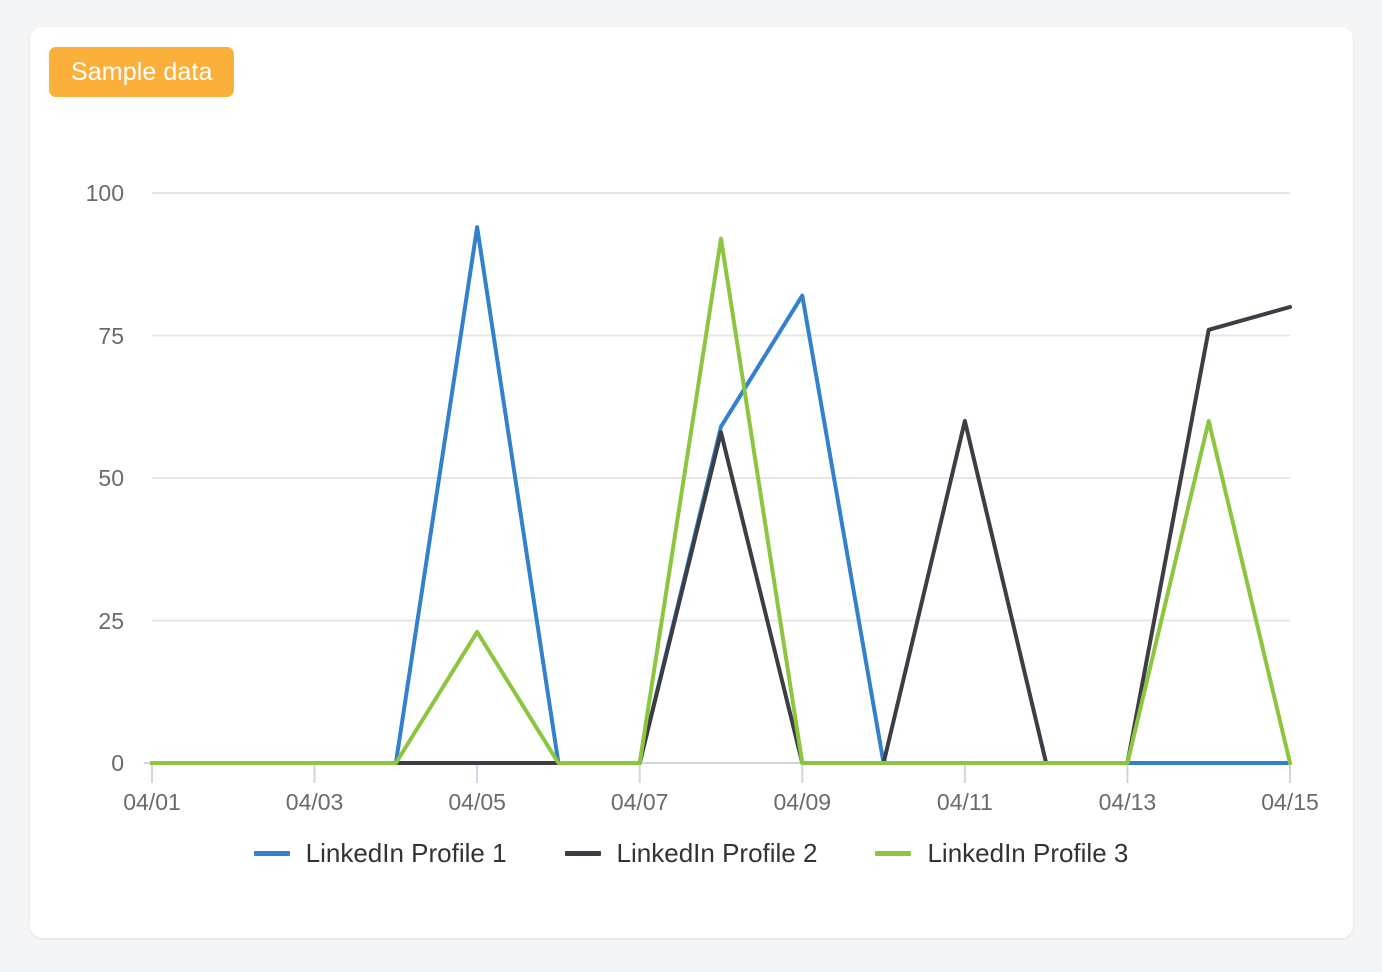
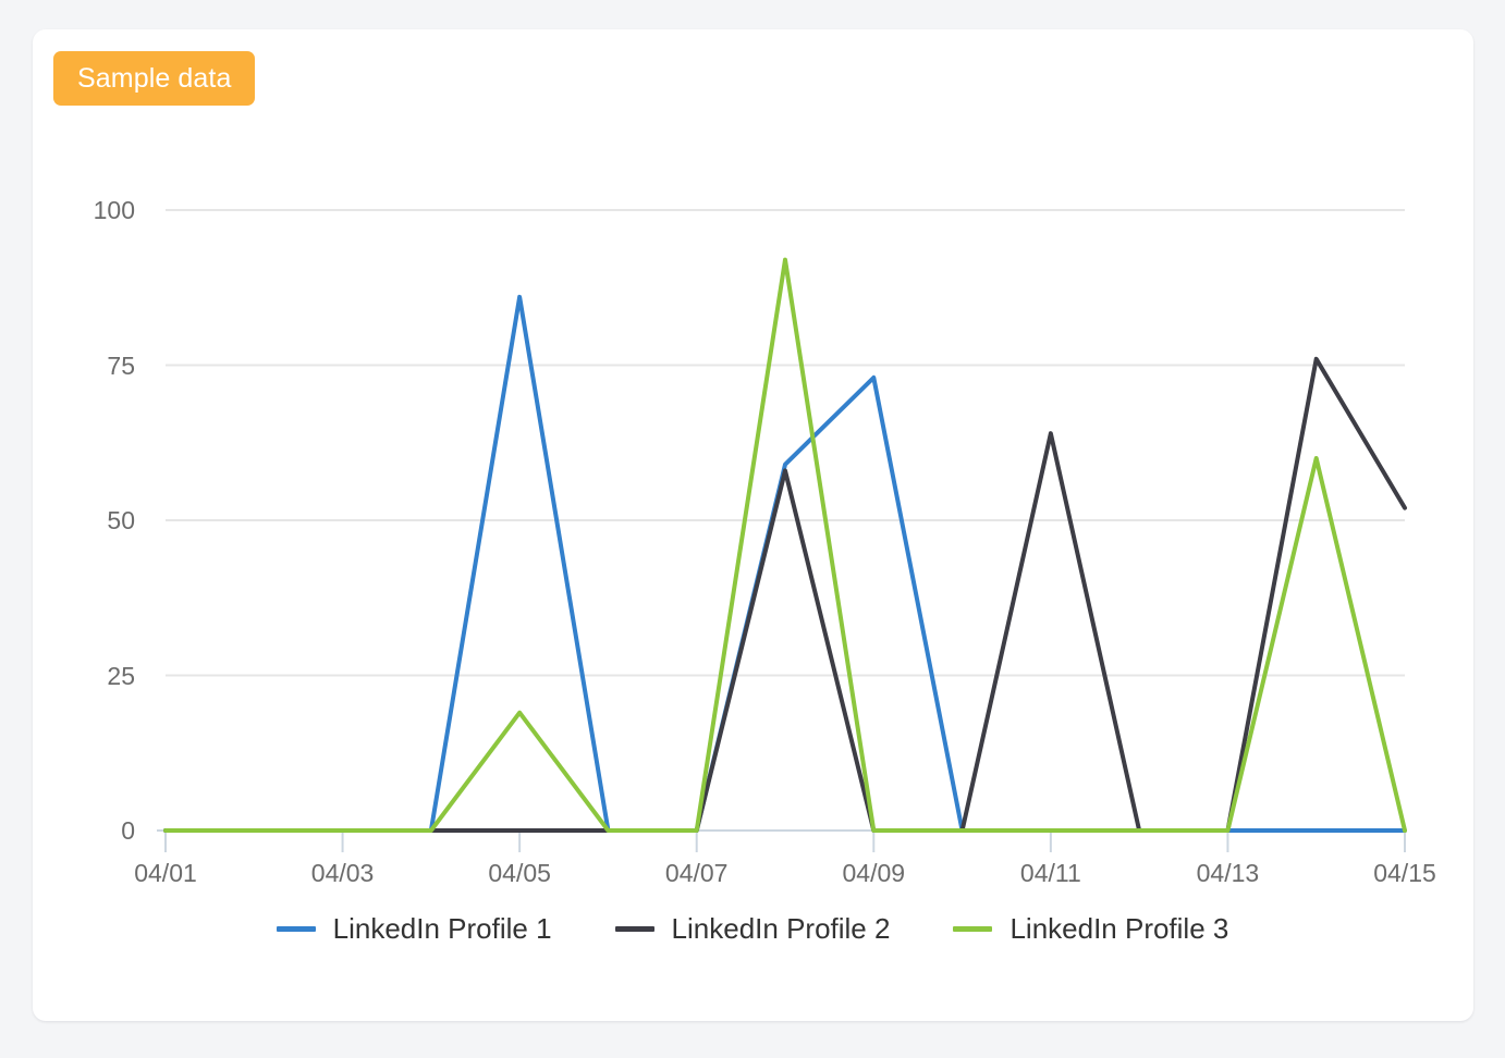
LinkedIn Profile 1/04/05: 94 -> 86
LinkedIn Profile 3/04/05: 23 -> 19
LinkedIn Profile 1/04/09: 82 -> 73
LinkedIn Profile 2/04/11: 60 -> 64
LinkedIn Profile 2/04/15: 80 -> 52
